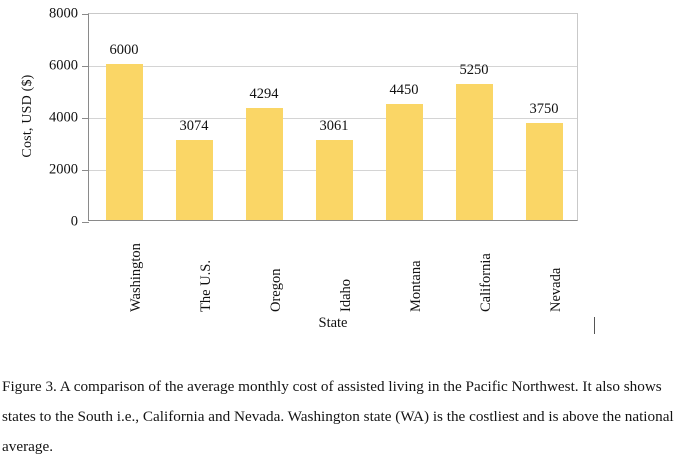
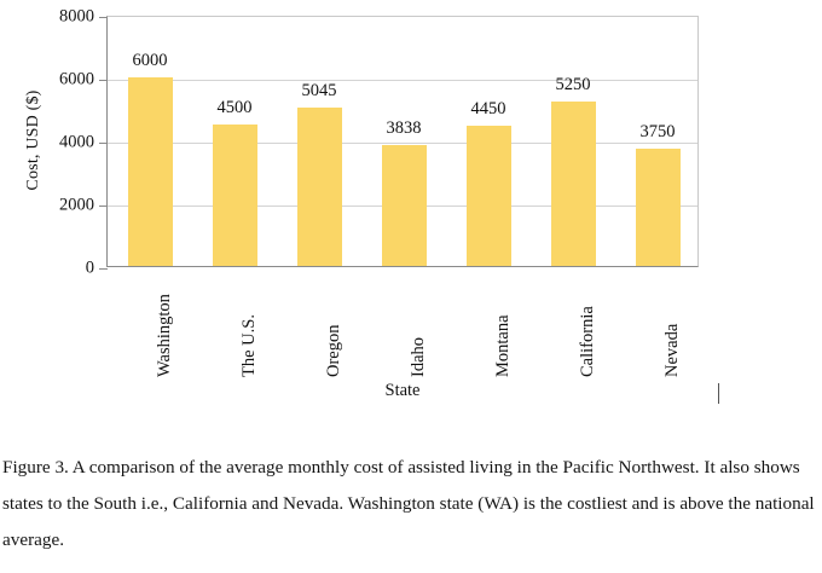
The U.S.: 3074 -> 4500
Oregon: 4294 -> 5045
Idaho: 3061 -> 3838
